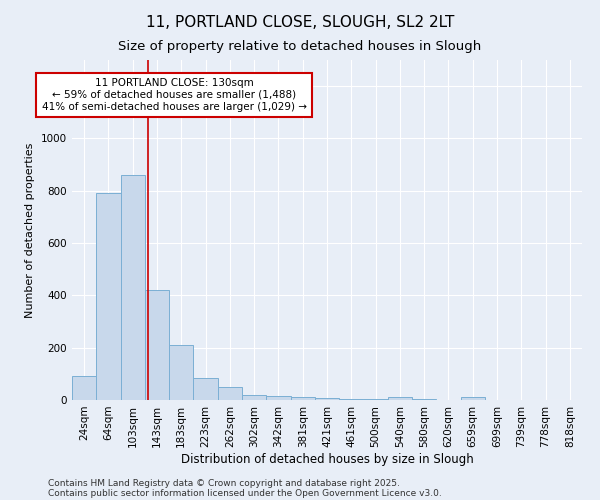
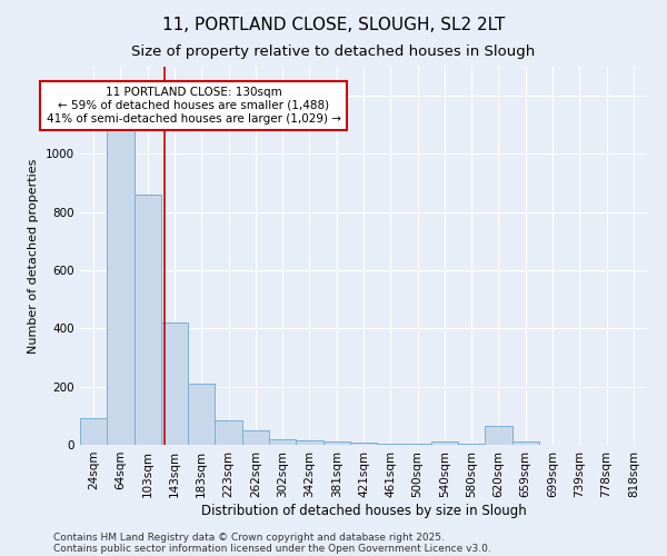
64sqm: 790 -> 1090
620sqm: 1 -> 65
